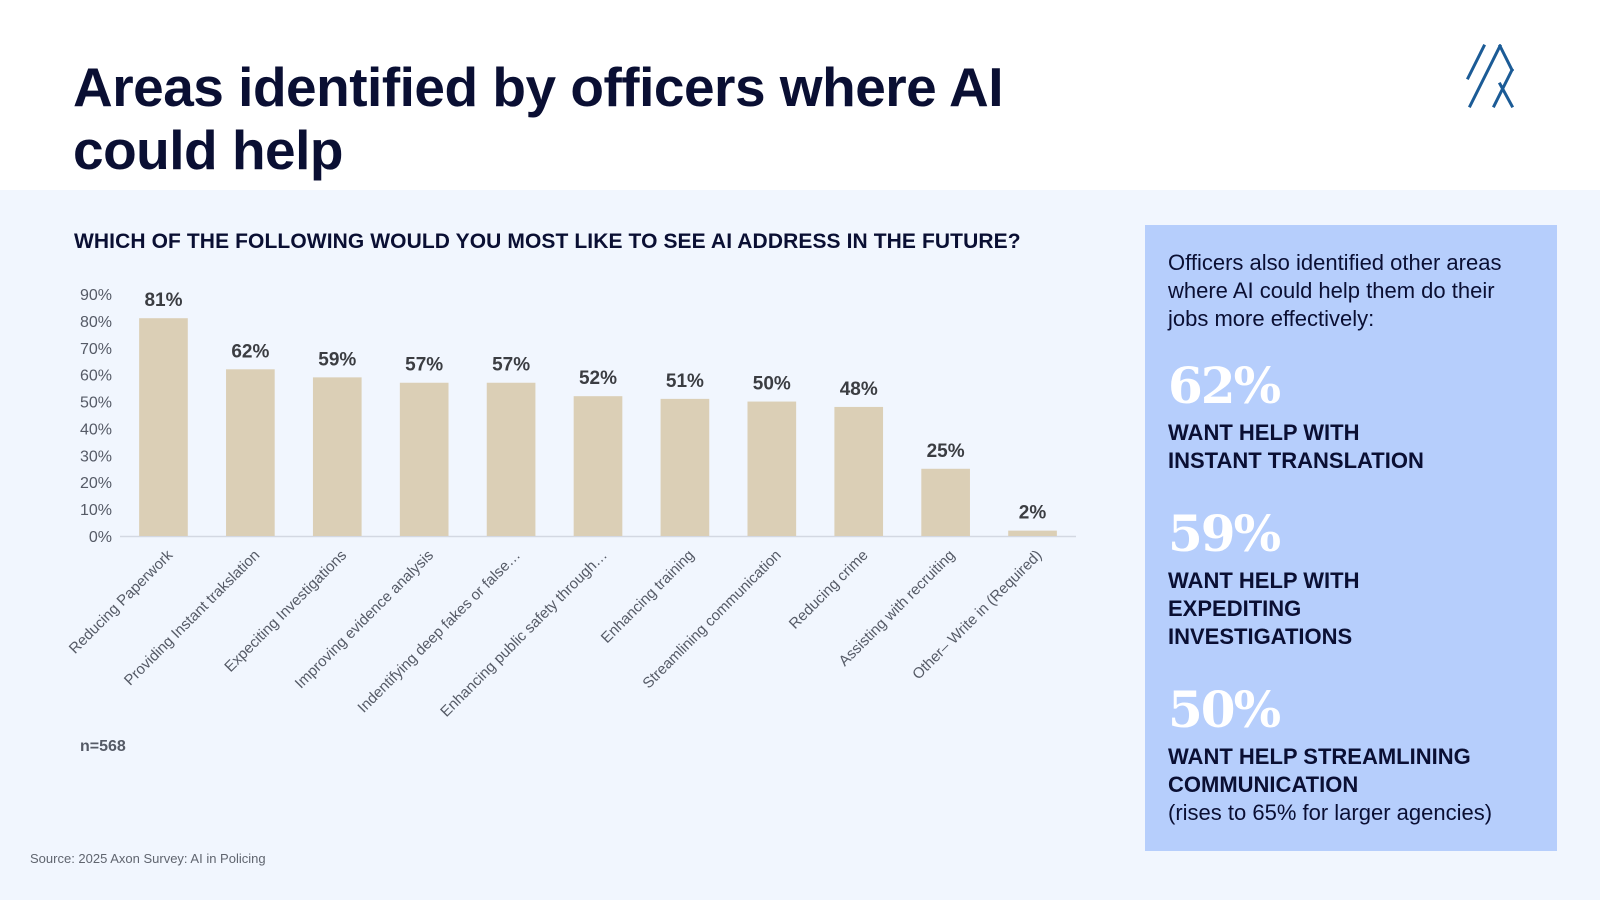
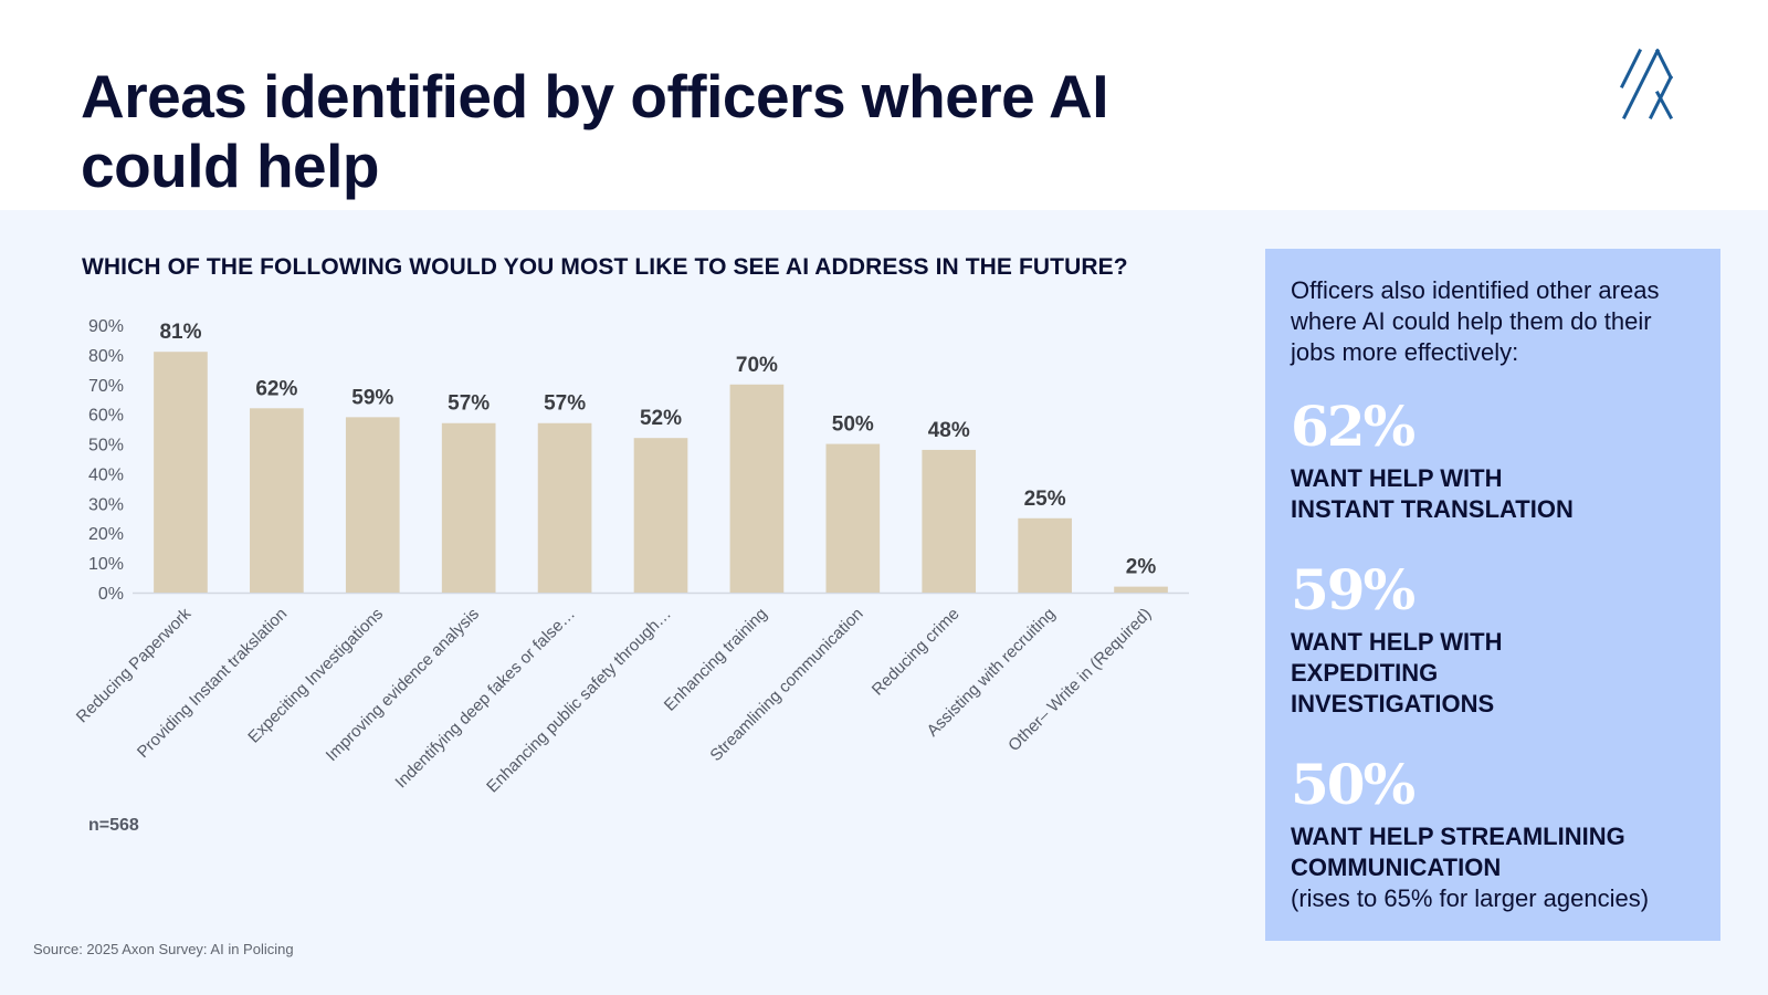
Enhancing training: 51% -> 70%
